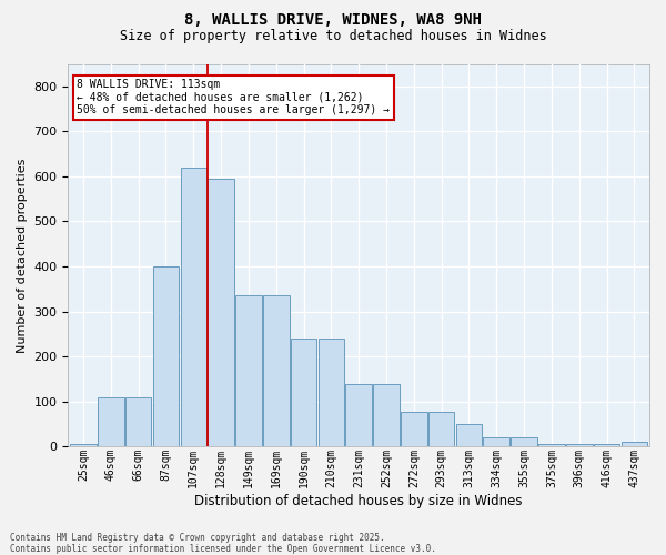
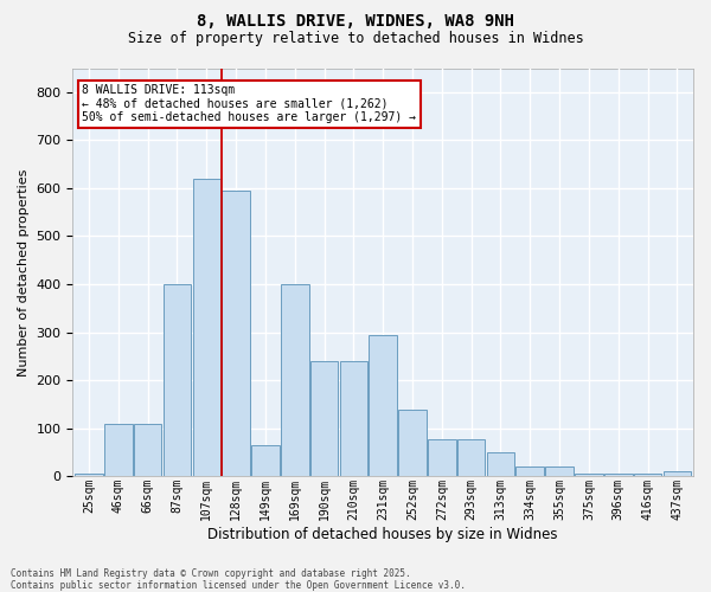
149sqm: 335 -> 65
169sqm: 335 -> 400
231sqm: 140 -> 295
